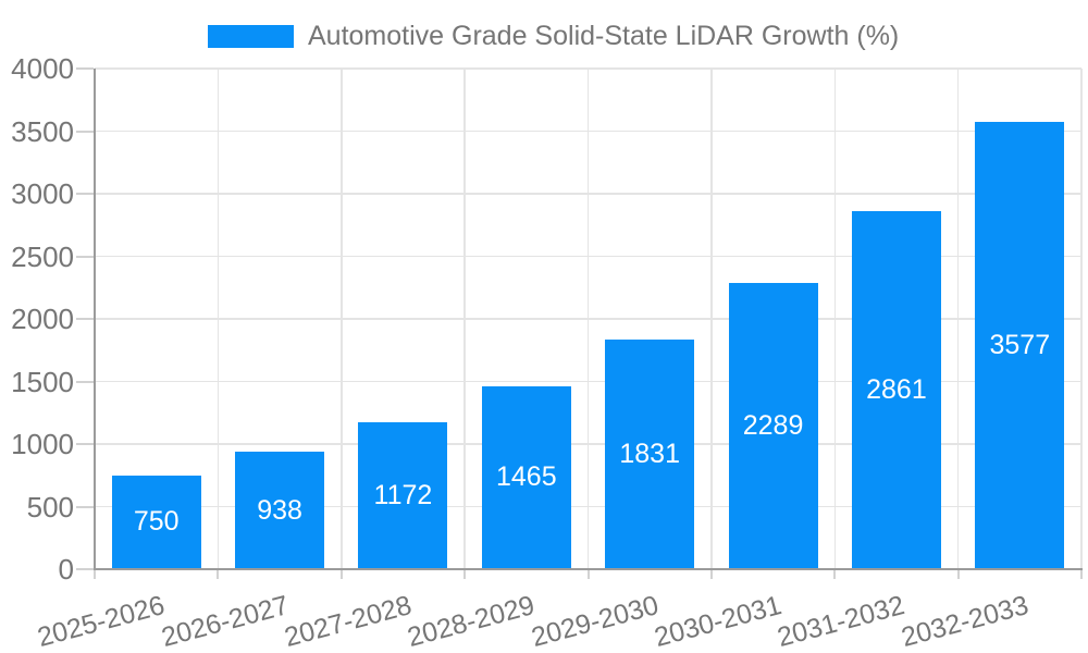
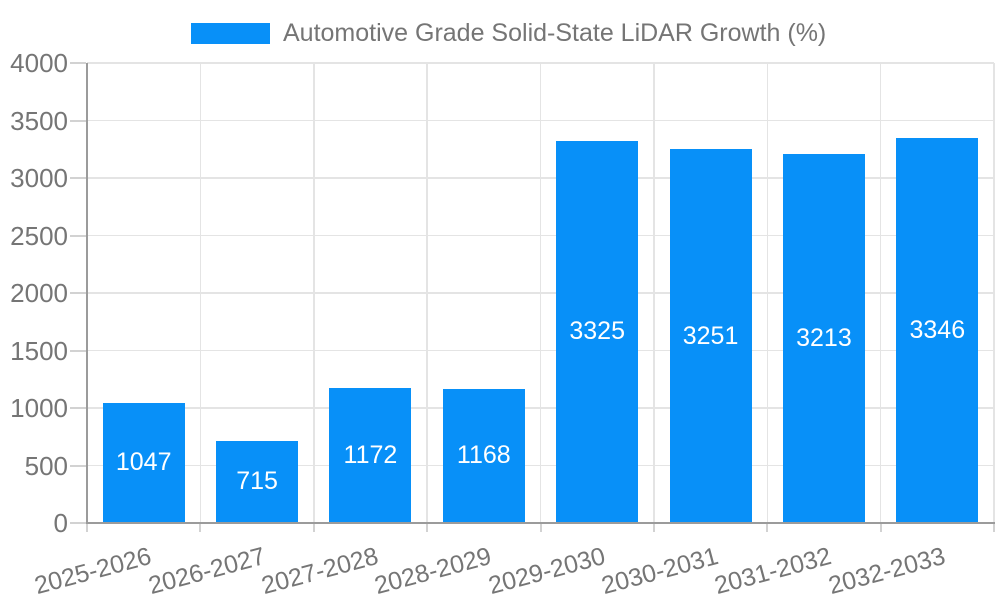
2025-2026: 750 -> 1047
2026-2027: 938 -> 715
2028-2029: 1465 -> 1168
2029-2030: 1831 -> 3325
2030-2031: 2289 -> 3251
2031-2032: 2861 -> 3213
2032-2033: 3577 -> 3346
